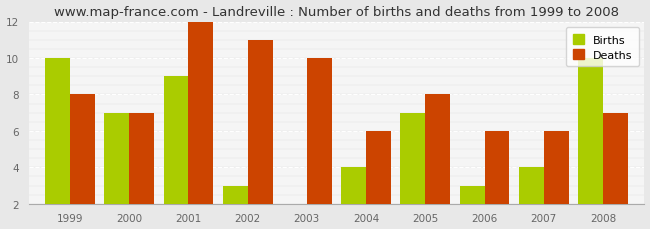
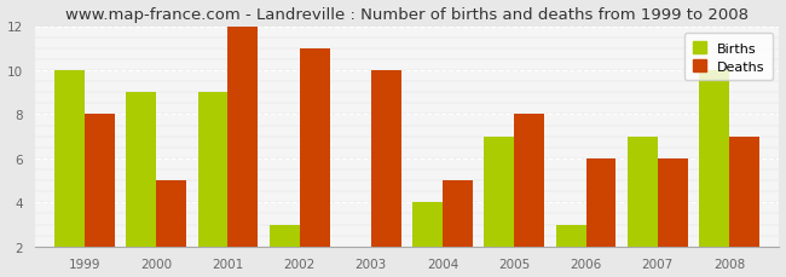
Births/2000: 7 -> 9
Deaths/2000: 7 -> 5
Deaths/2004: 6 -> 5
Births/2007: 4 -> 7
